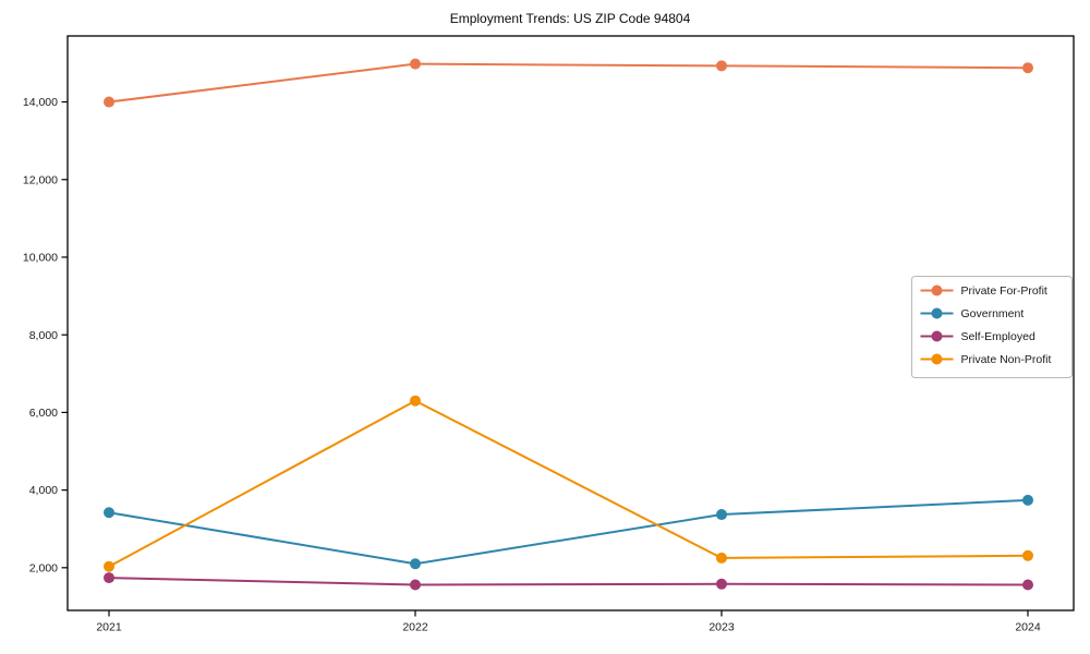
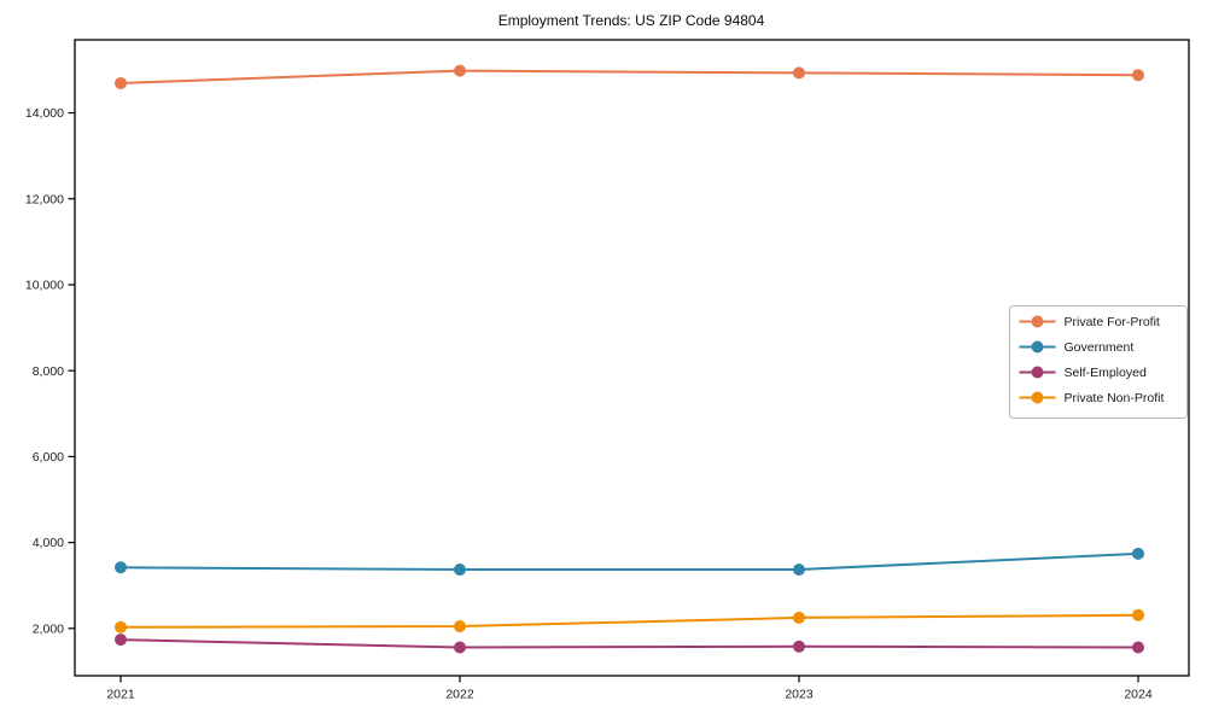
Private For-Profit/2021: 14000 -> 14700
Government/2022: 2100 -> 3400
Private Non-Profit/2022: 6300 -> 2000
